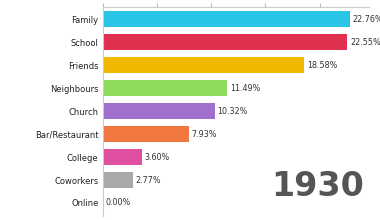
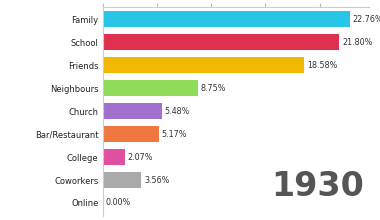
School: 22.55% -> 21.80%
Neighbours: 11.49% -> 8.75%
Church: 10.32% -> 5.48%
Bar/Restaurant: 7.93% -> 5.17%
College: 3.60% -> 2.07%
Coworkers: 2.77% -> 3.56%
